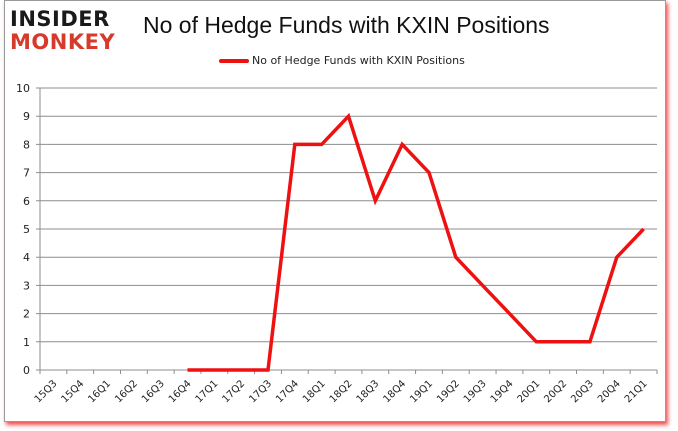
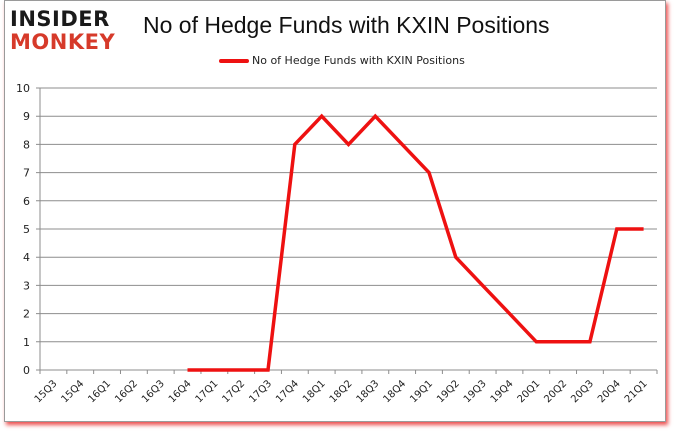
18Q1: 8 -> 9
18Q2: 9 -> 8
18Q3: 6 -> 9
20Q4: 4 -> 5
